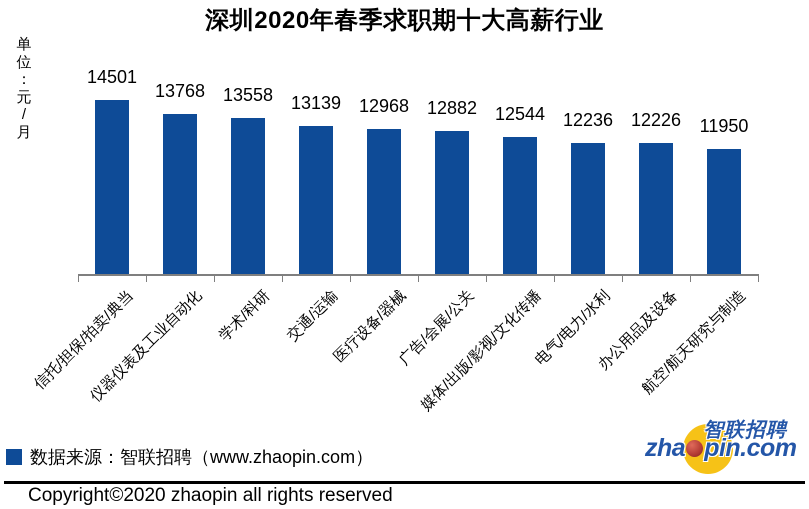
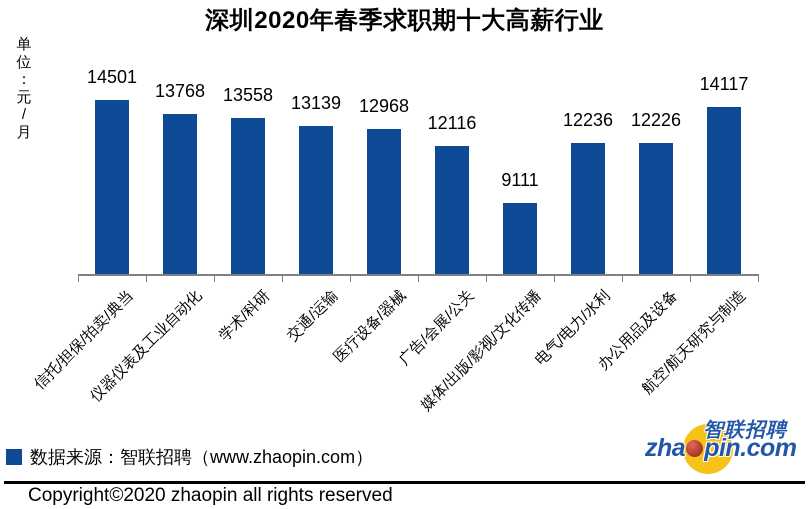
广告/会展/公关: 12882 -> 12116
媒体/出版/影视/文化传播: 12544 -> 9111
航空/航天研究与制造: 11950 -> 14117
